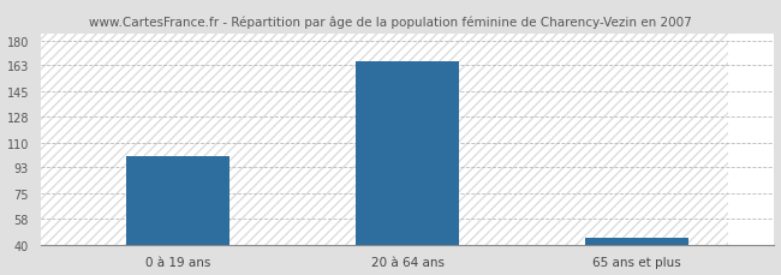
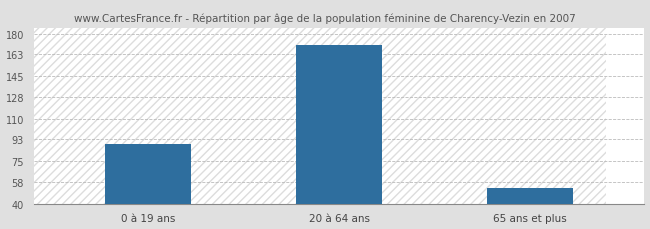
0 à 19 ans: 101 -> 89
20 à 64 ans: 166 -> 171
65 ans et plus: 45 -> 53
